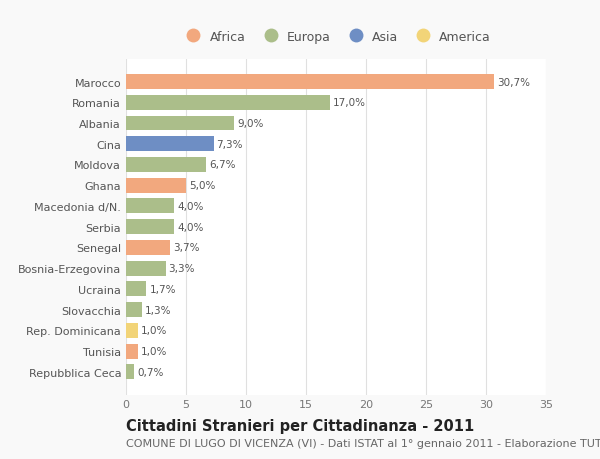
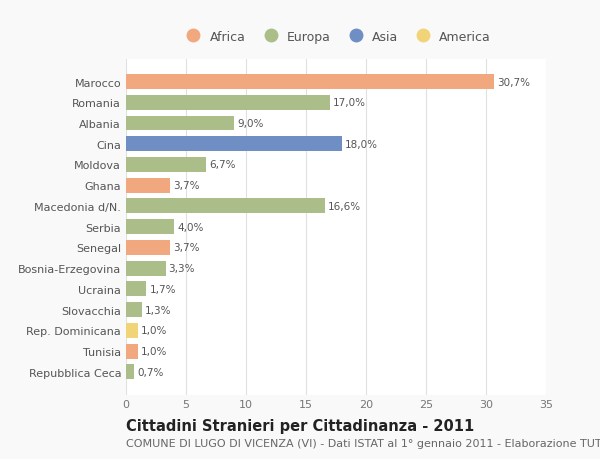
Cina: 7,3% -> 18,0%
Ghana: 5,0% -> 3,7%
Macedonia d/N.: 4,0% -> 16,6%
